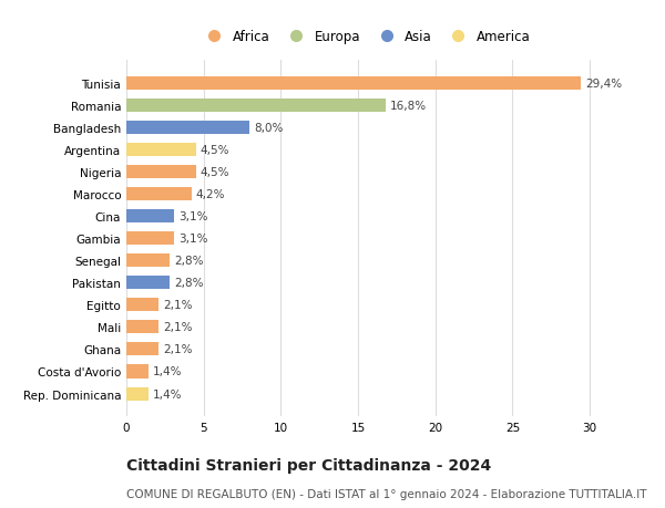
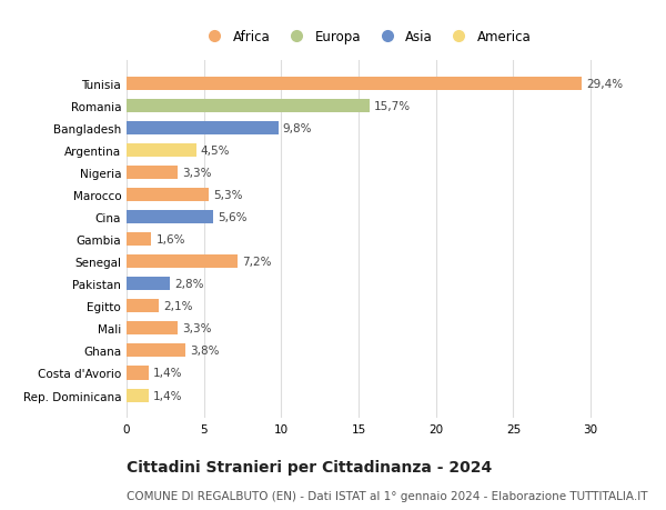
Romania: 16,8% -> 15,7%
Bangladesh: 8,0% -> 9,8%
Nigeria: 4,5% -> 3,3%
Marocco: 4,2% -> 5,3%
Cina: 3,1% -> 5,6%
Gambia: 3,1% -> 1,6%
Senegal: 2,8% -> 7,2%
Mali: 2,1% -> 3,3%
Ghana: 2,1% -> 3,8%
